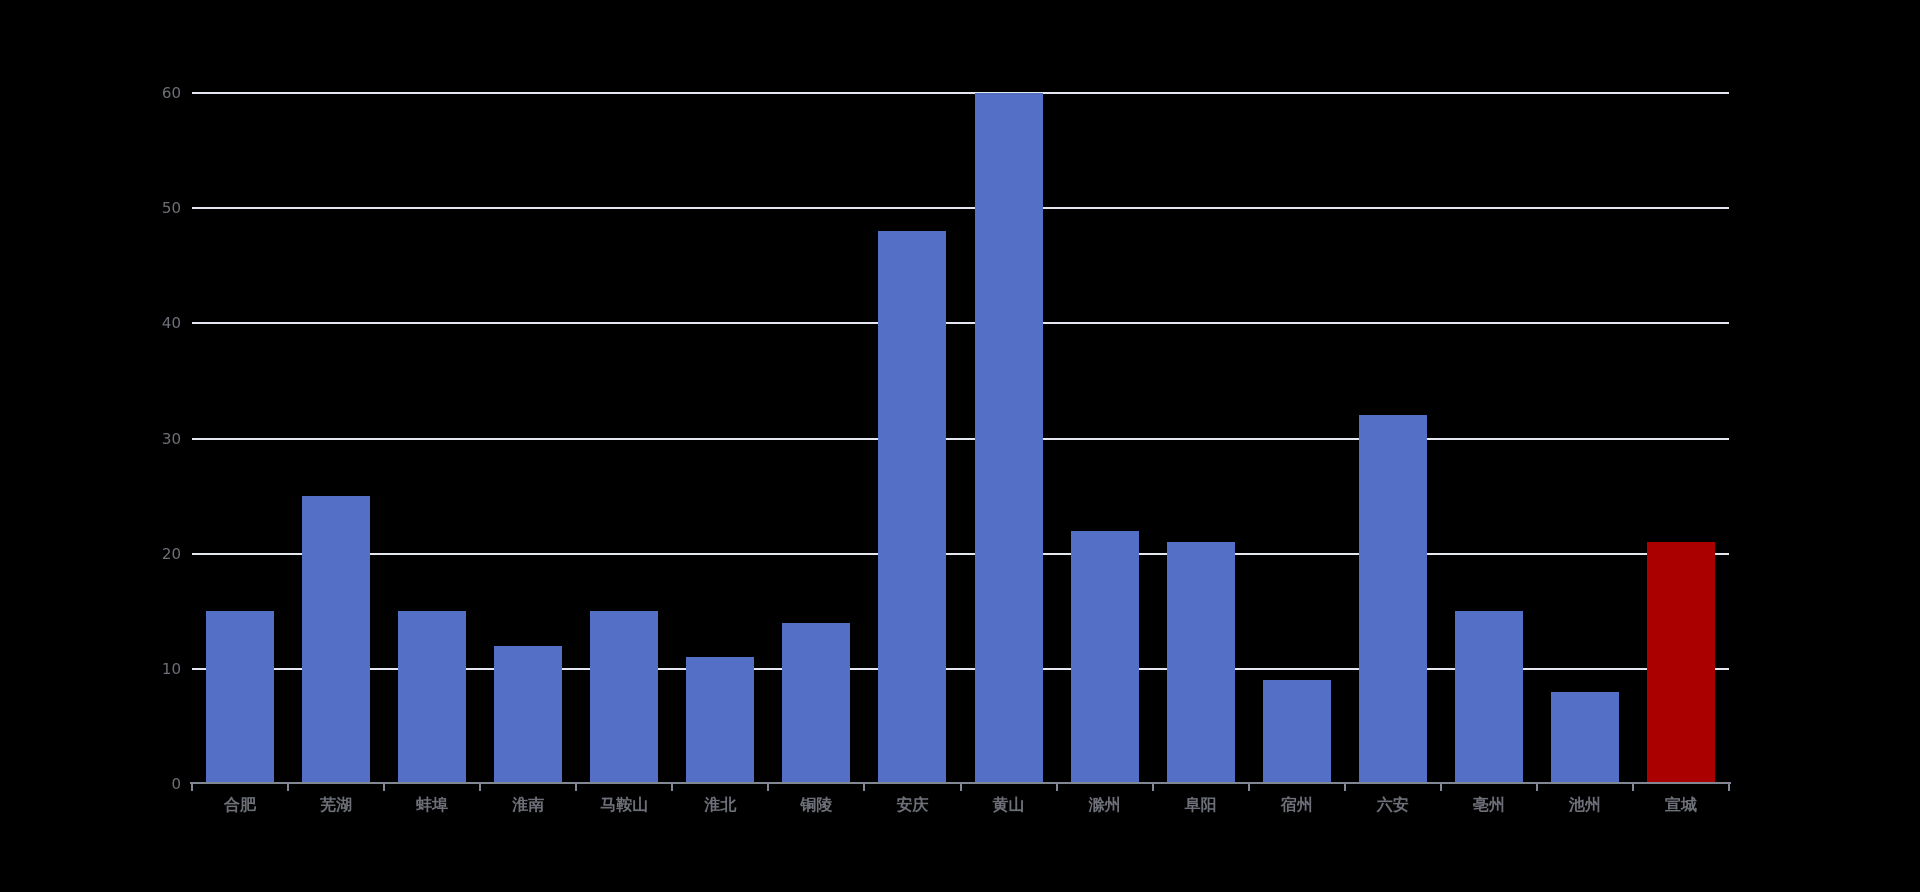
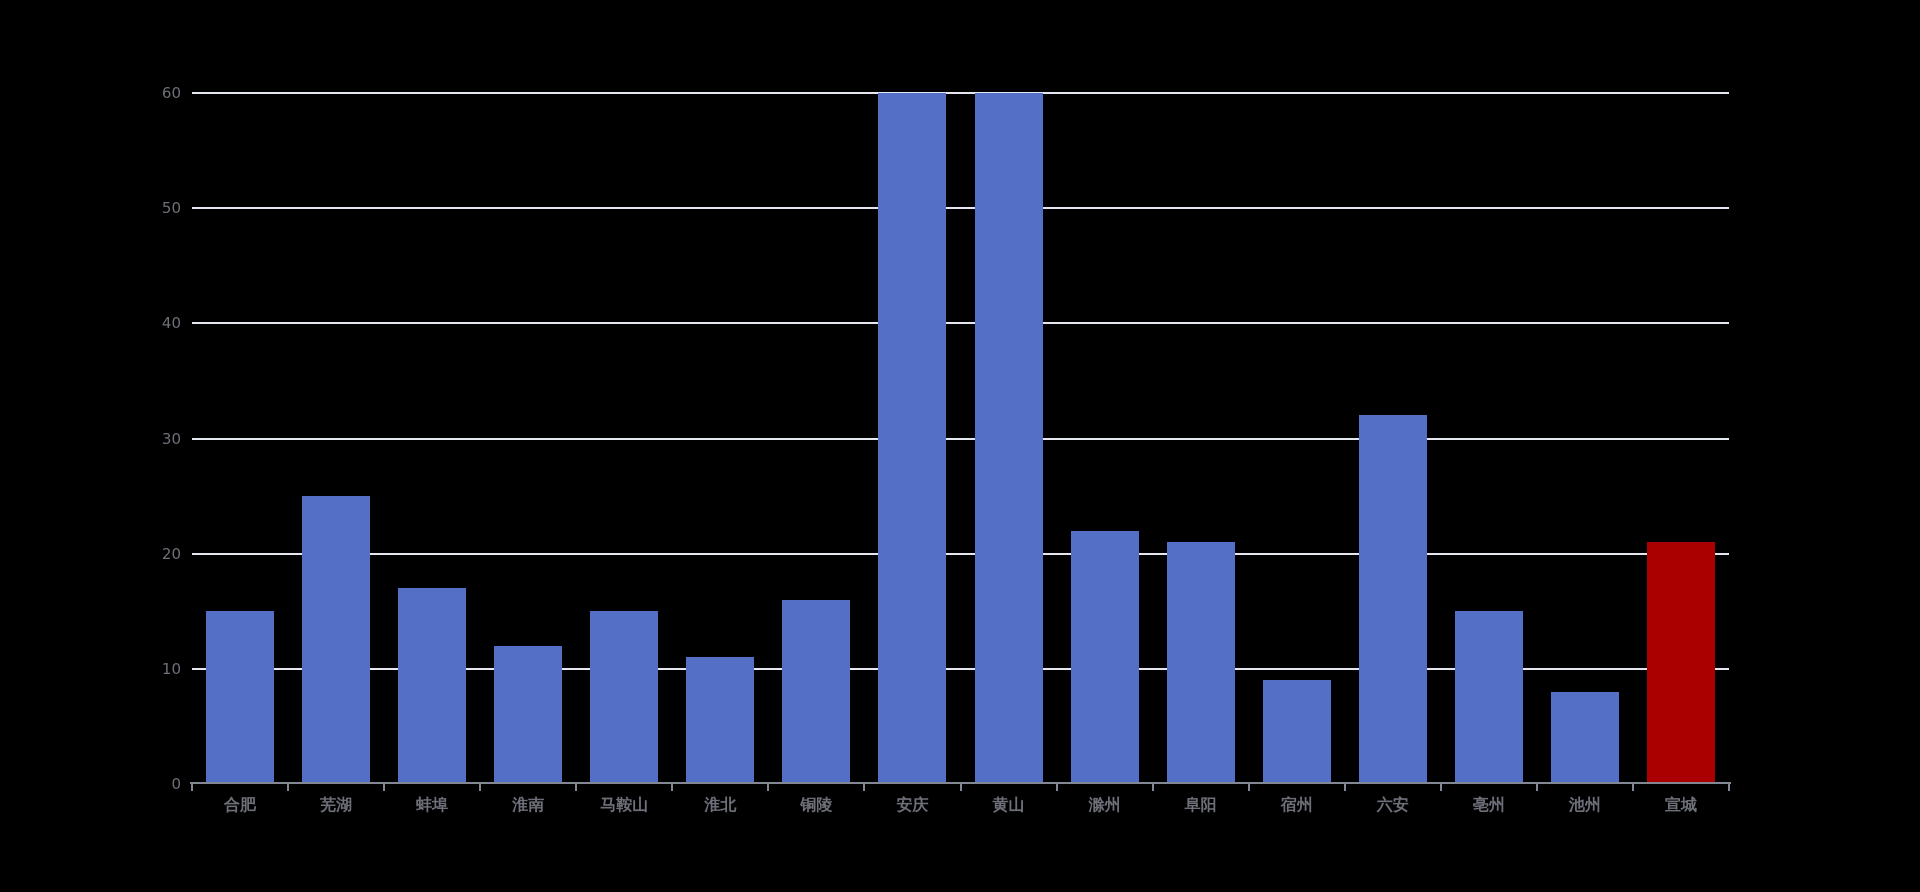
蚌埠: 15 -> 17
铜陵: 14 -> 16
安庆: 48 -> 60
